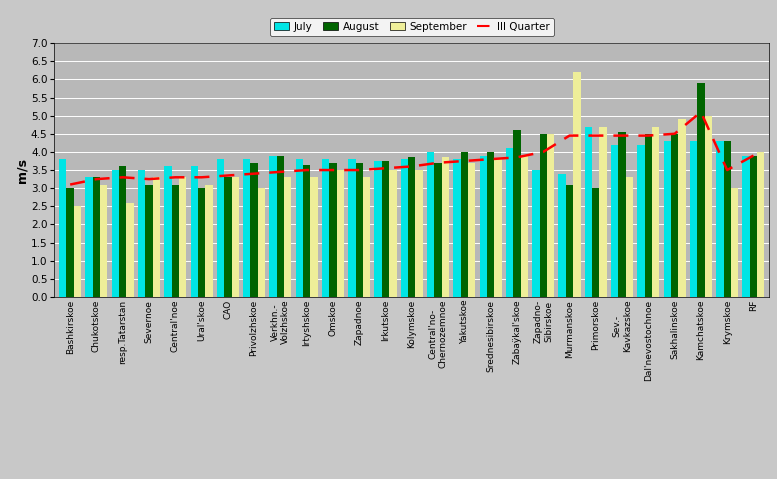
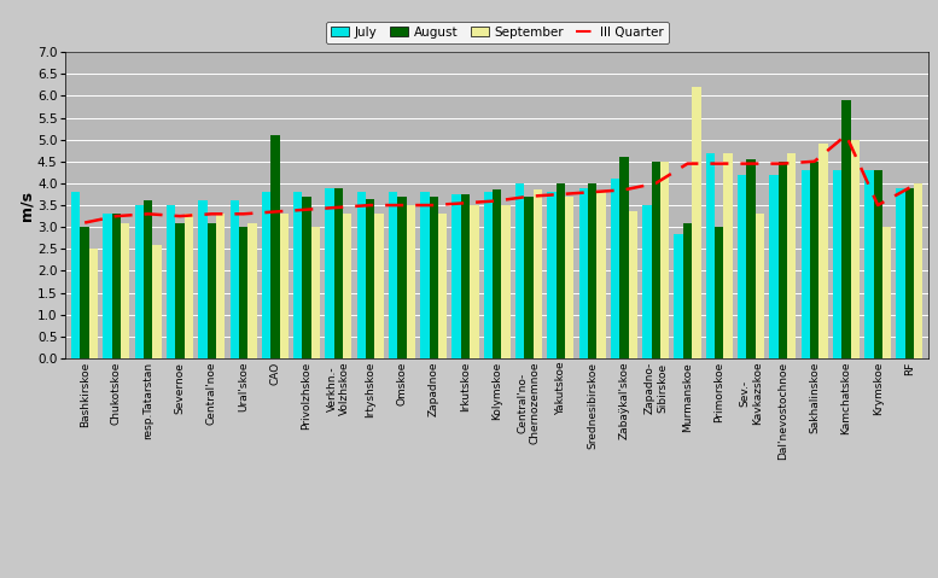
August/CAO: 3.30 -> 5.10
September/Zabaÿkal'skoe: 3.90 -> 3.35
July/Murmanskoe: 3.40 -> 2.85
